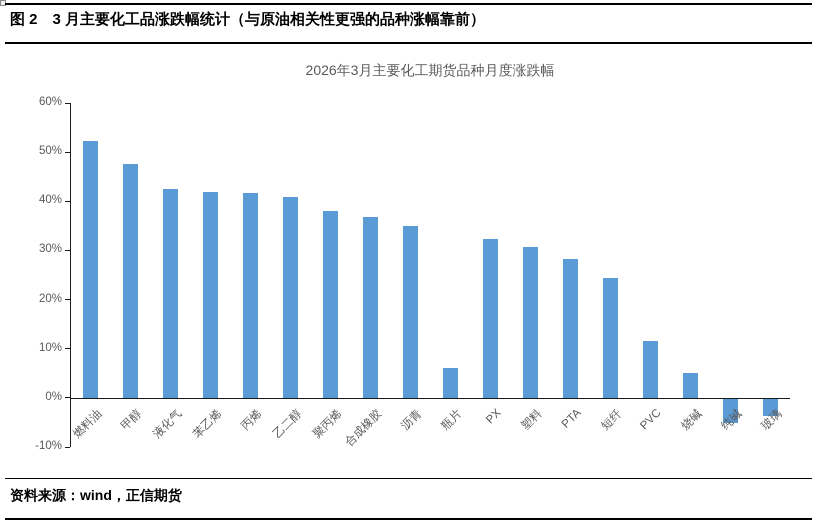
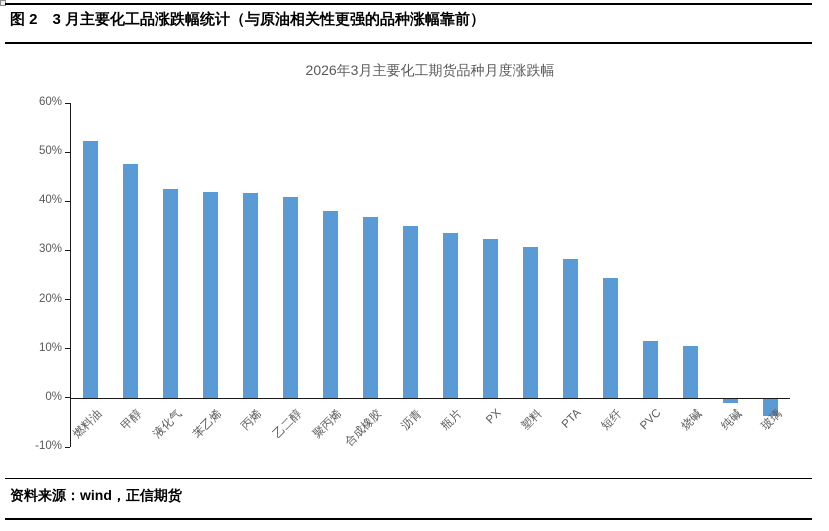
瓶片: 6% -> 34%
烧碱: 5% -> 11%
纯碱: -5% -> -1%
